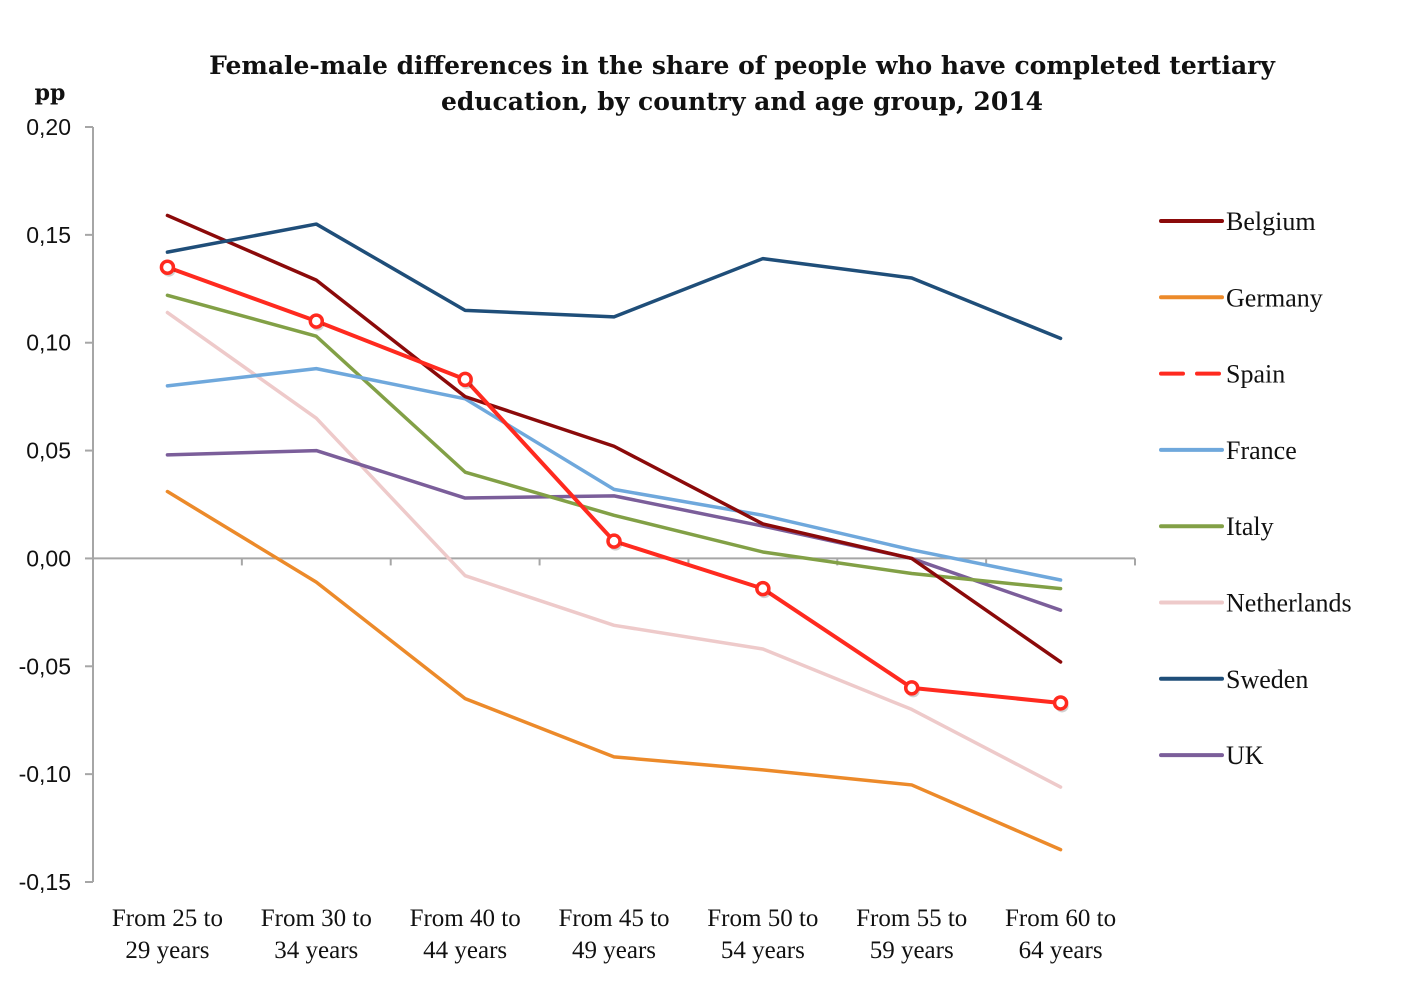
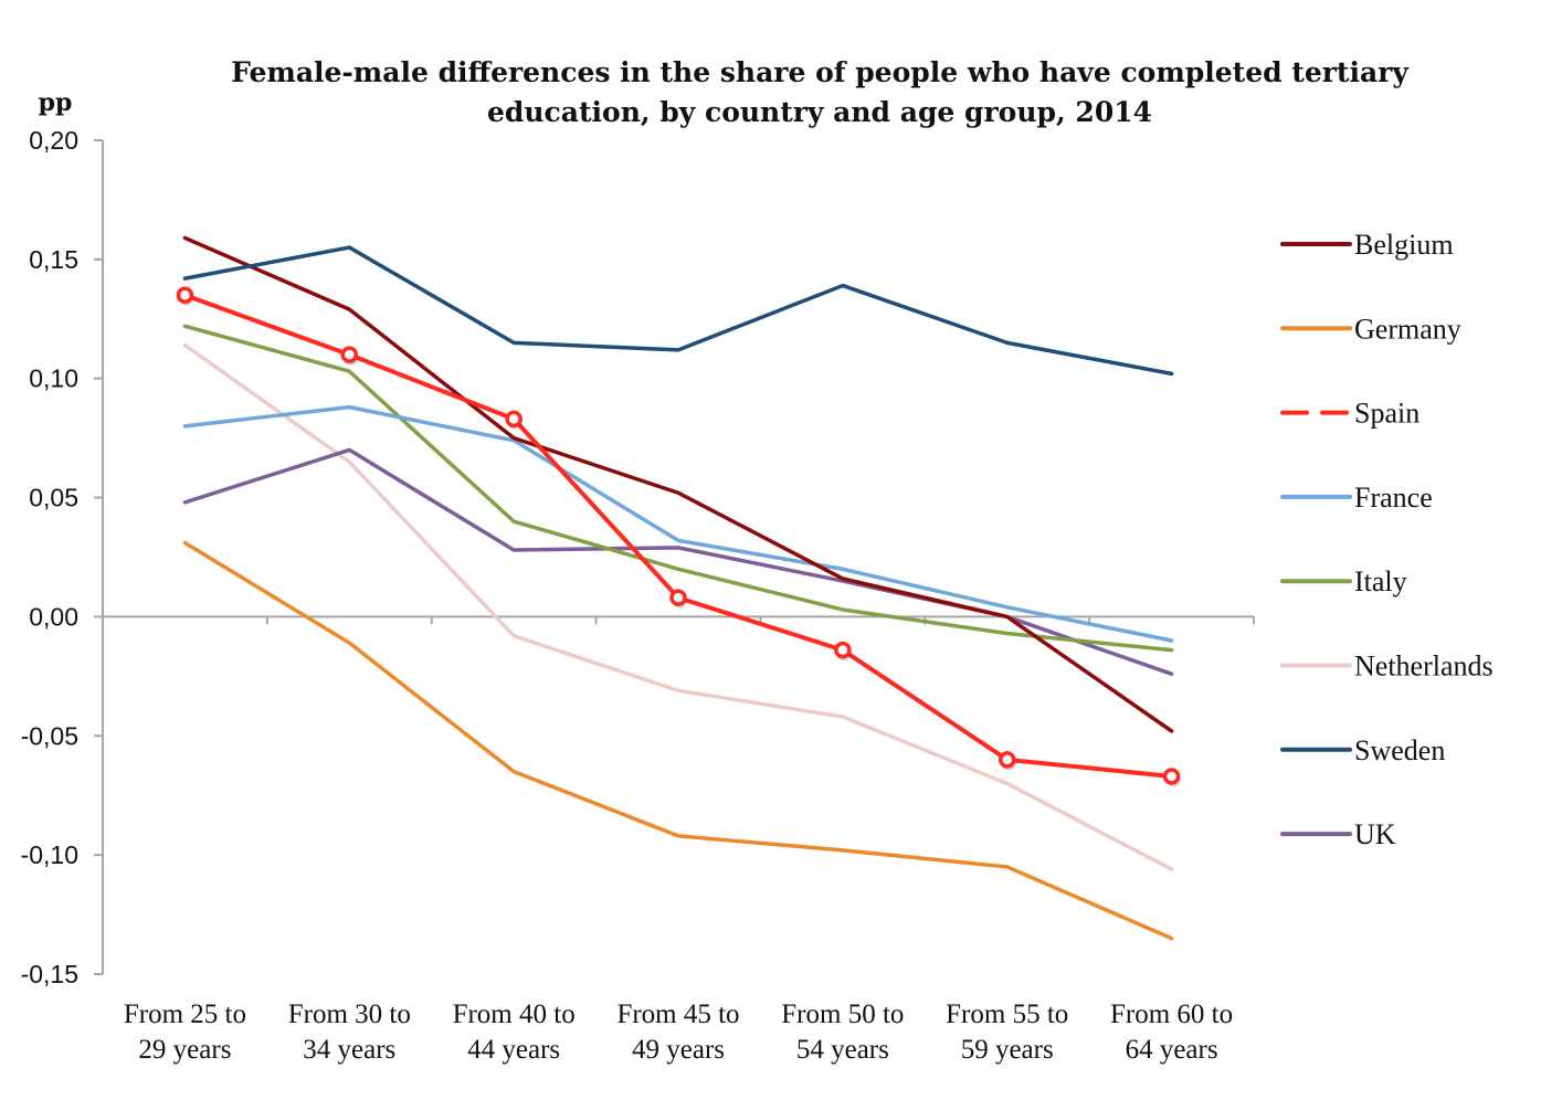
UK/From 30 to 34 years: 0,05 -> 0,07
Sweden/From 55 to 59 years: 0,13 -> 0,12
